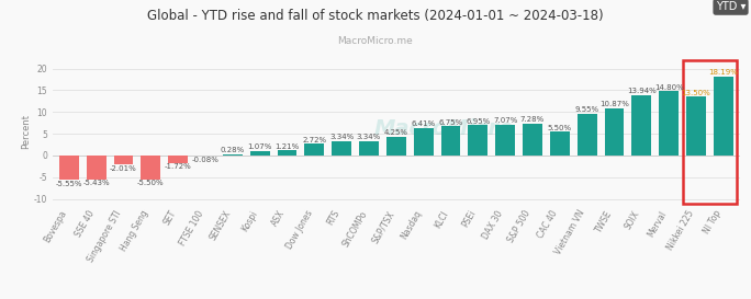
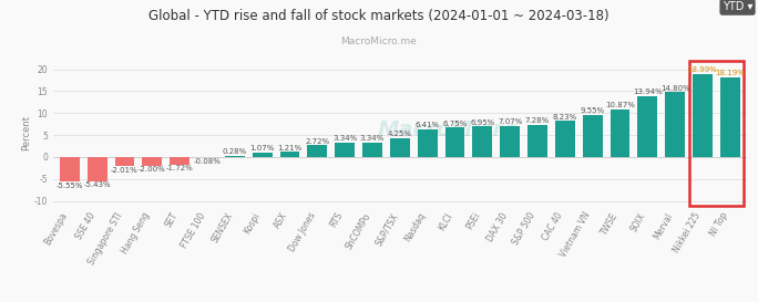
Hang Seng: -5.5 -> -2.0
CAC 40: 5.5 -> 8.2
Nikkei 225: 13.5 -> 19.0
